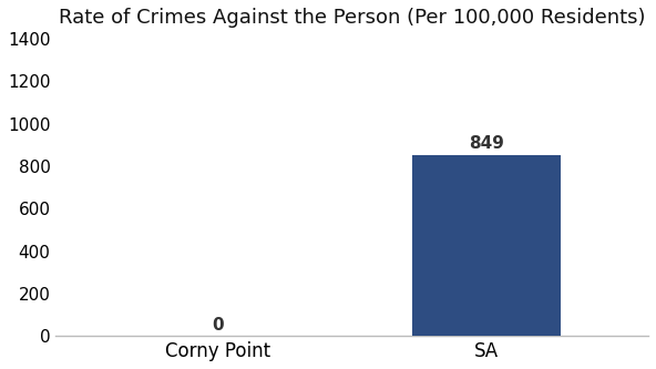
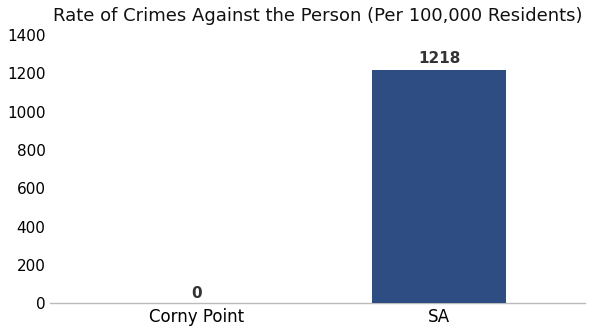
SA: 849 -> 1218
